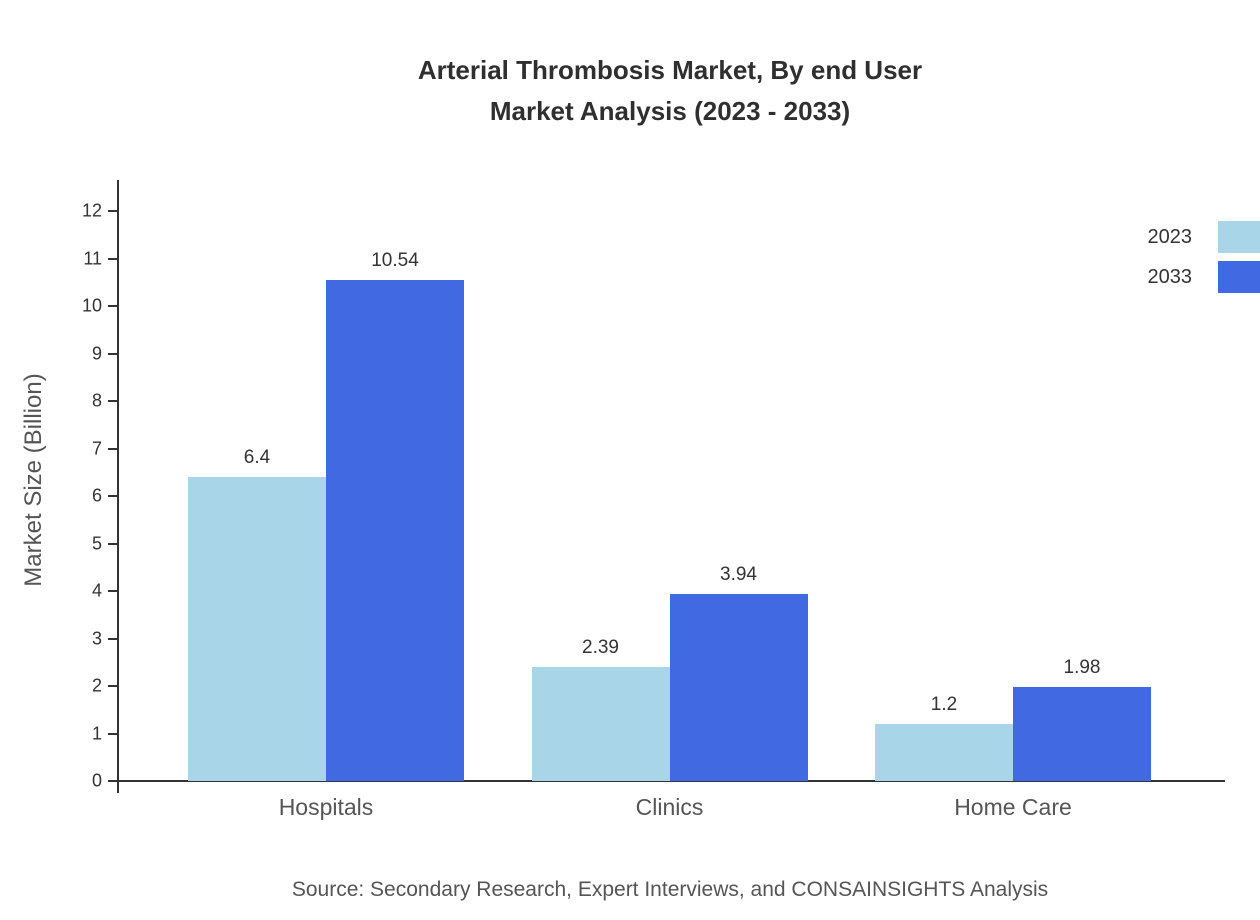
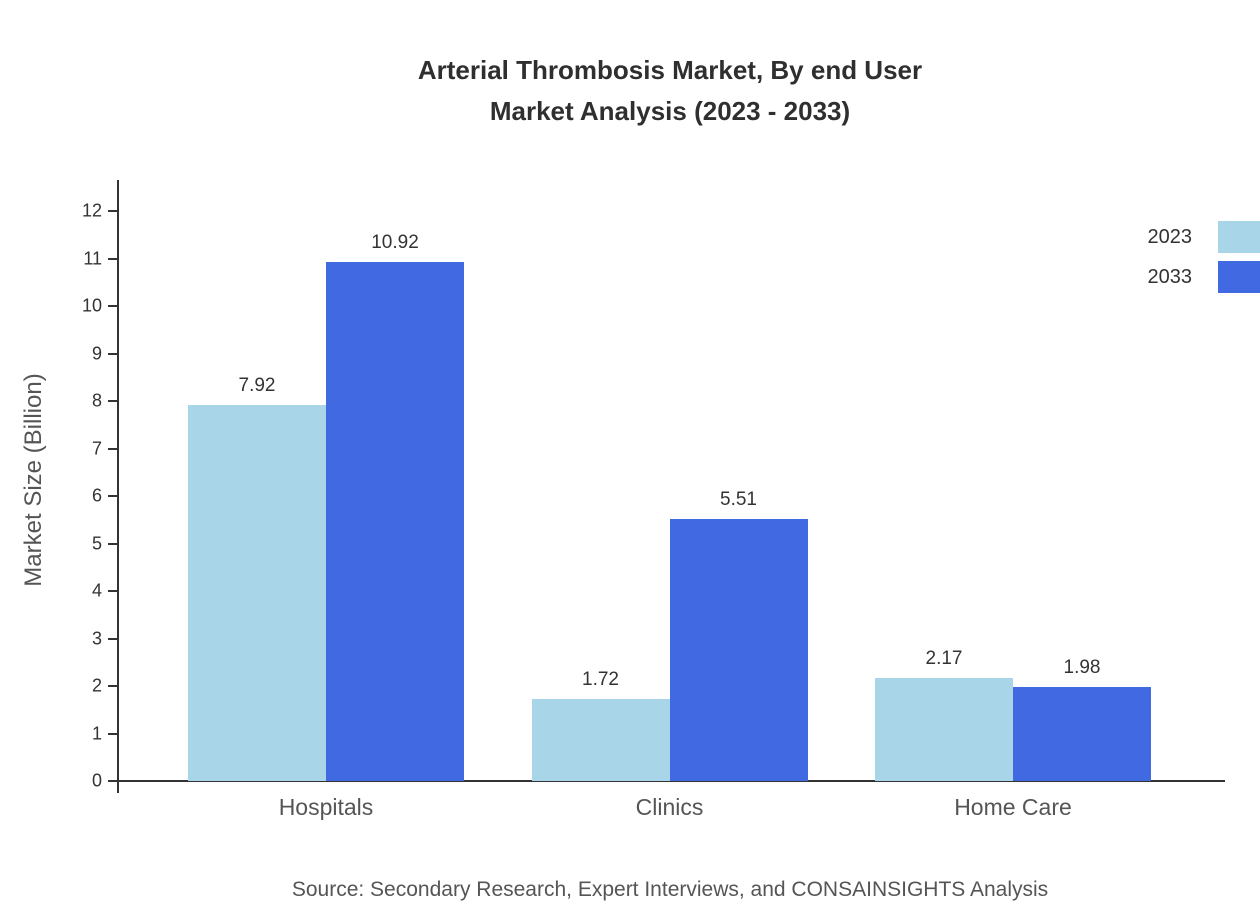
2023/Hospitals: 6.4 -> 7.92
2033/Hospitals: 10.54 -> 10.92
2023/Clinics: 2.39 -> 1.72
2033/Clinics: 3.94 -> 5.51
2023/Home Care: 1.2 -> 2.17
